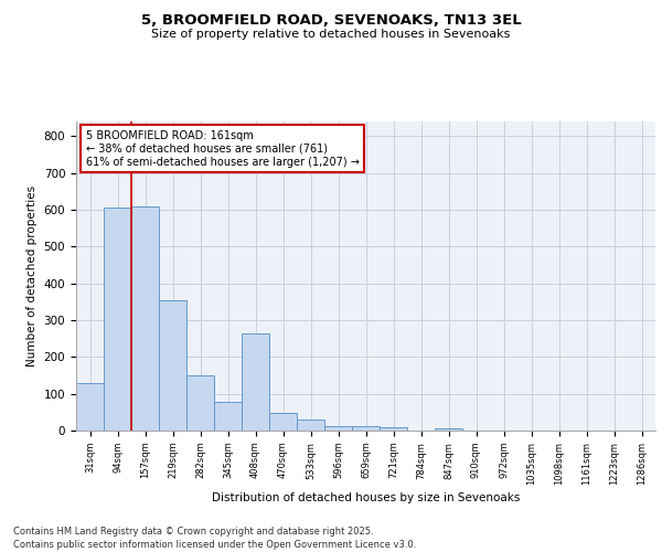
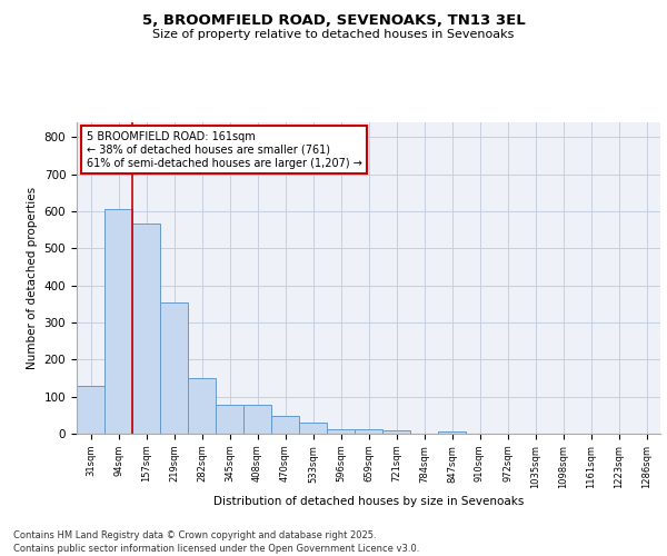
157sqm: 610 -> 567
408sqm: 265 -> 77
